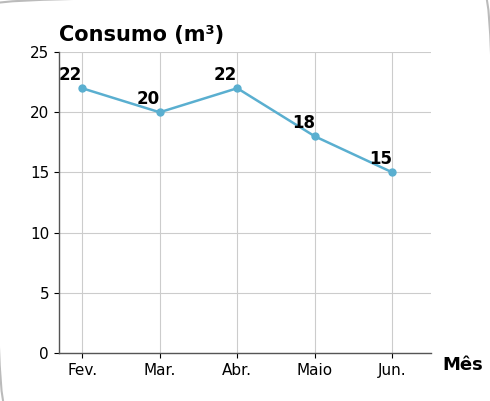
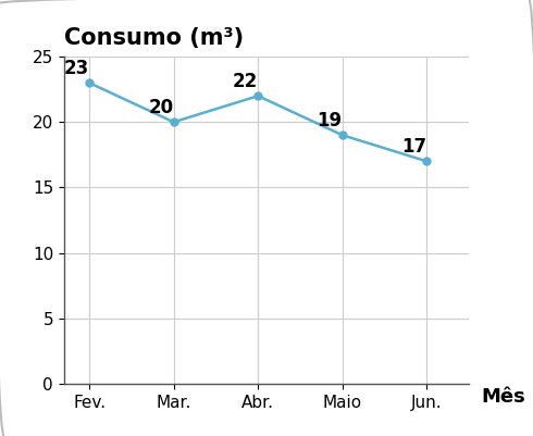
Fev.: 22 -> 23
Maio: 18 -> 19
Jun.: 15 -> 17
